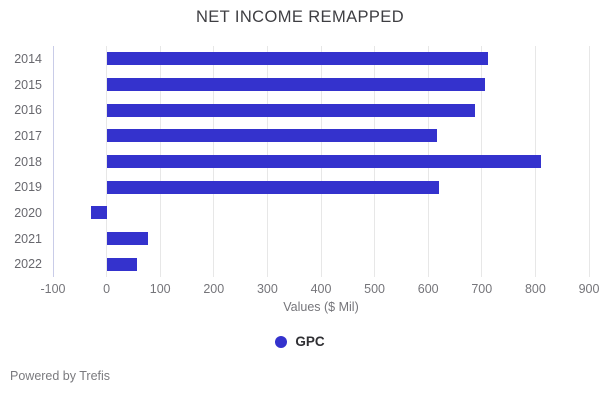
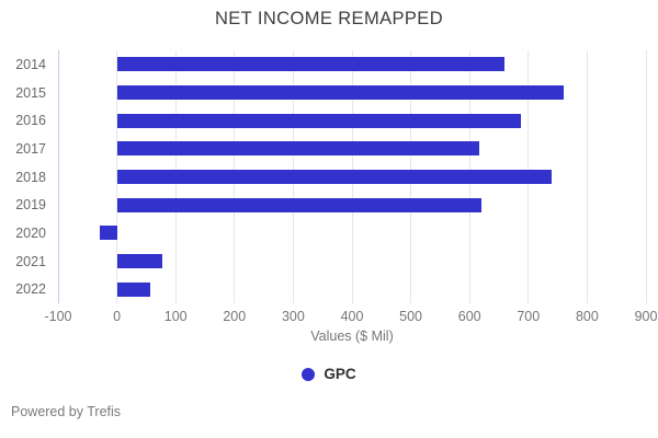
2014: 710 -> 660
2015: 710 -> 760
2018: 810 -> 740
